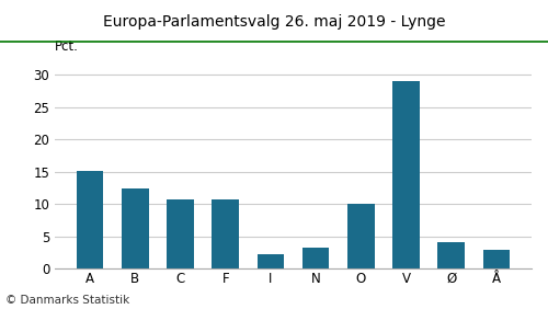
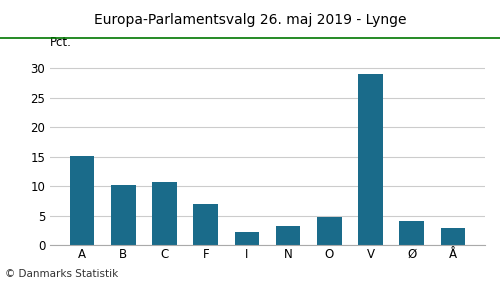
B: 12.5 -> 10.2
F: 10.8 -> 7.0
O: 10.0 -> 4.8
